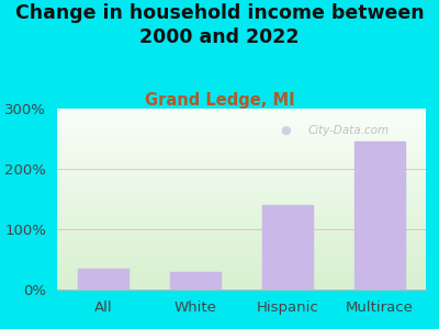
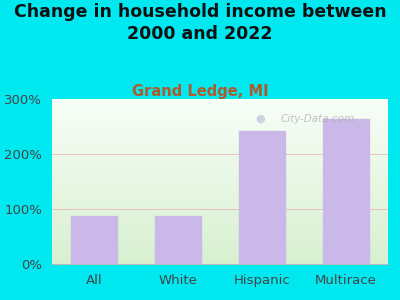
All: 35% -> 88%
White: 30% -> 88%
Hispanic: 140% -> 242%
Multirace: 245% -> 264%
